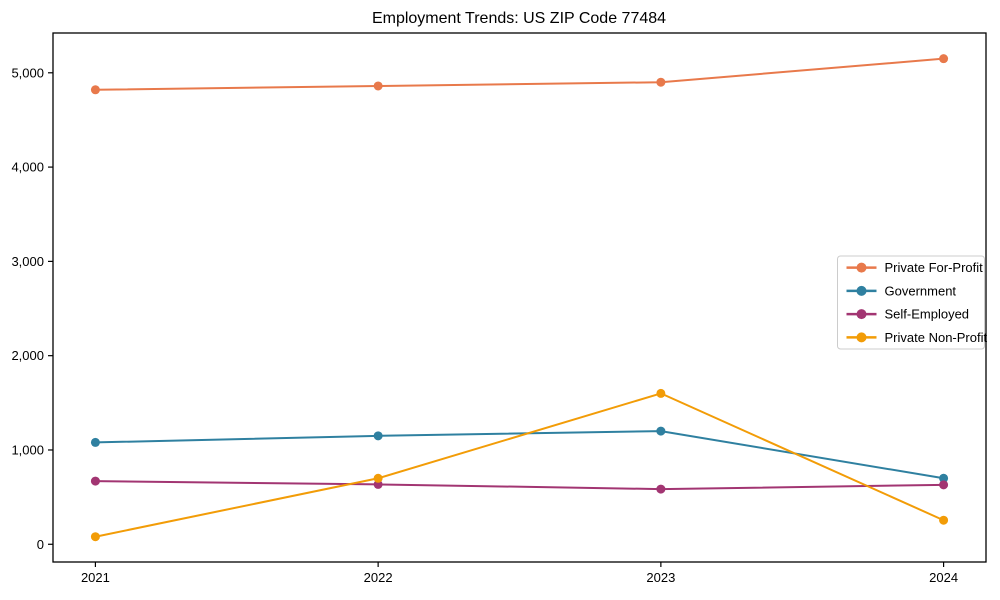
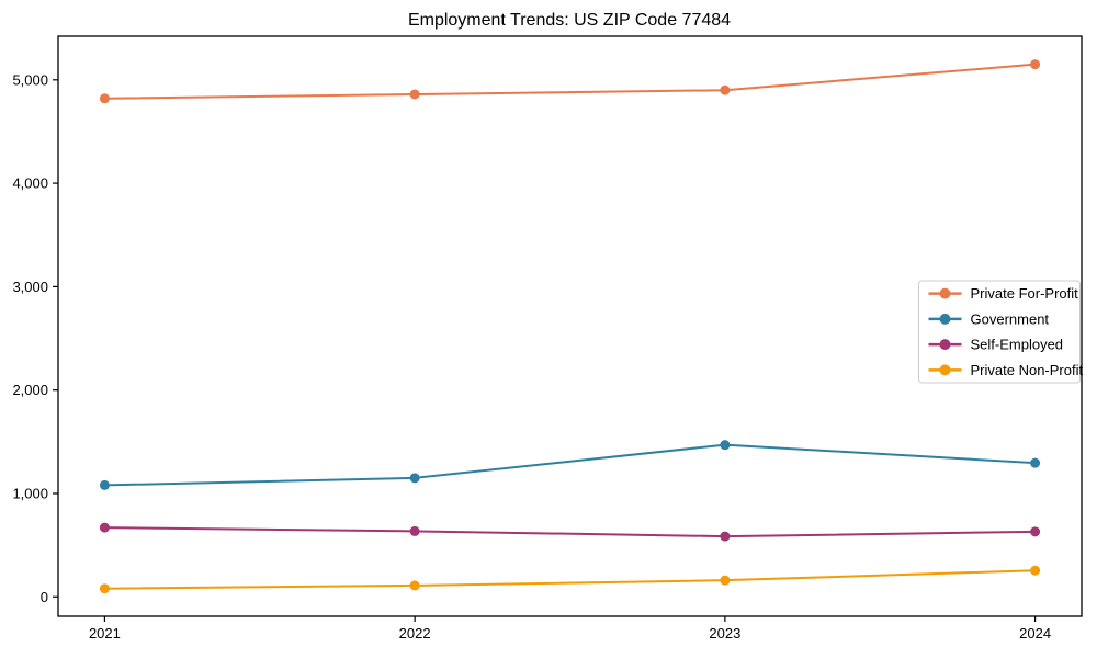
Private Non-Profit/2022: 700 -> 100
Government/2023: 1200 -> 1500
Private Non-Profit/2023: 1600 -> 200
Government/2024: 700 -> 1300
